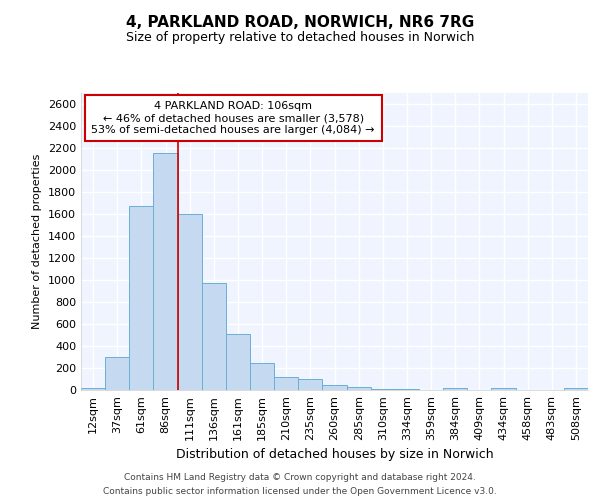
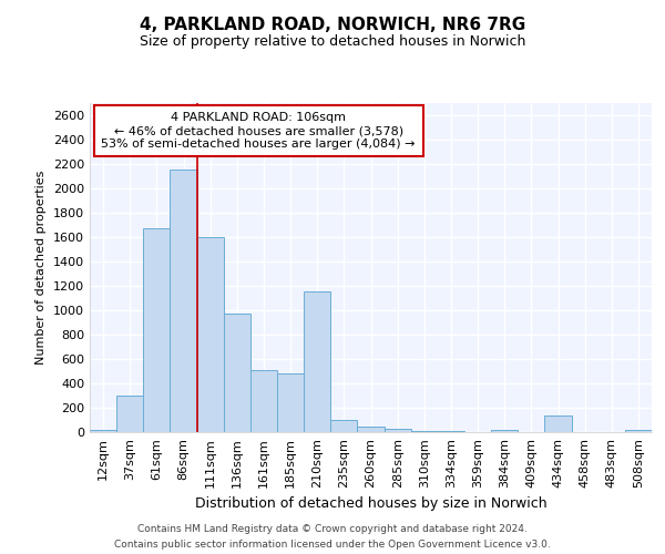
185sqm: 240 -> 480
210sqm: 120 -> 1150
434sqm: 20 -> 140
